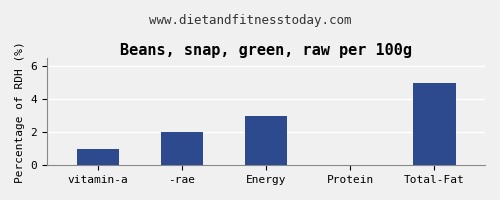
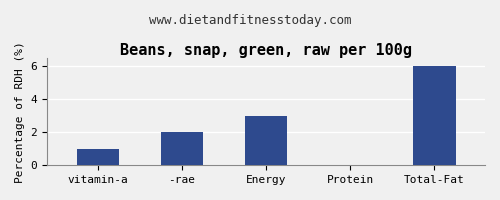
Total-Fat: 5 -> 6
